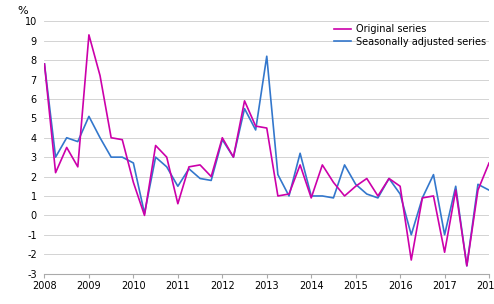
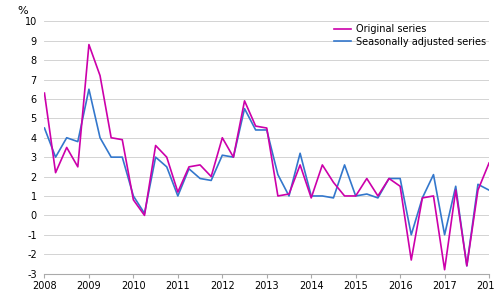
Original series/2008: 7.8 -> 6.3
Seasonally adjusted series/2008: 7.8 -> 4.5
Original series/2009: 9.3 -> 8.8
Seasonally adjusted series/2009: 5.1 -> 6.5
Original series/2010: 1.7 -> 0.8
Seasonally adjusted series/2010: 2.7 -> 1.0
Original series/2011: 0.6 -> 1.2
Seasonally adjusted series/2011: 1.5 -> 1.0
Seasonally adjusted series/2012: 3.9 -> 3.1
Seasonally adjusted series/2013: 8.2 -> 4.4
Original series/2015: 1.5 -> 1.0
Seasonally adjusted series/2015: 1.6 -> 1.0
Seasonally adjusted series/2016: 1.1 -> 1.9
Original series/2017: -1.9 -> -2.8
